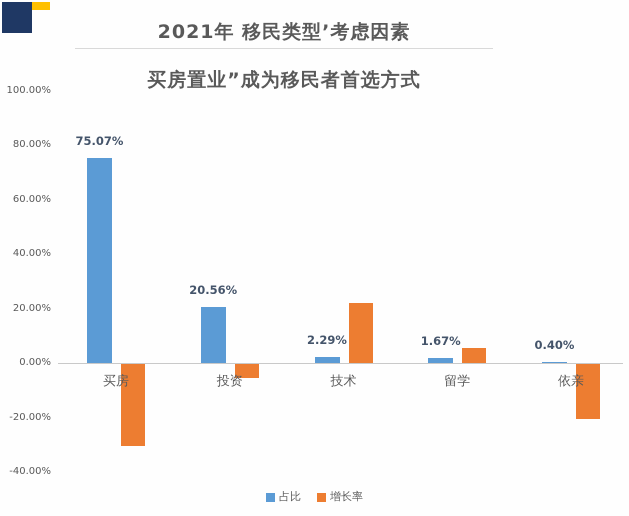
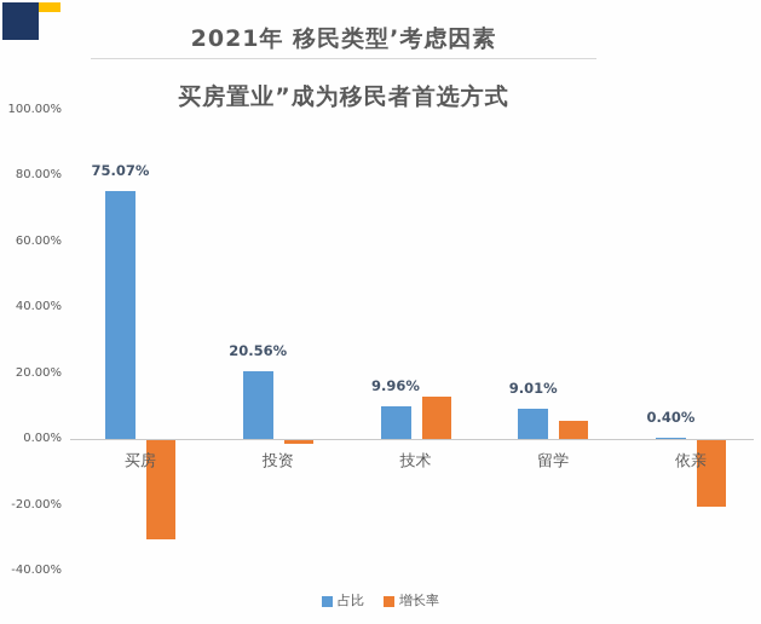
增长率/投资: -5% -> -1%
占比/技术: 2.29% -> 9.96%
增长率/技术: 22% -> 13%
占比/留学: 1.67% -> 9.01%
